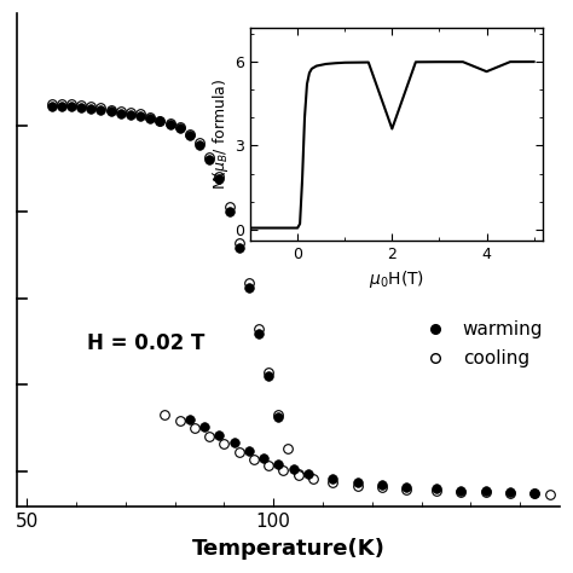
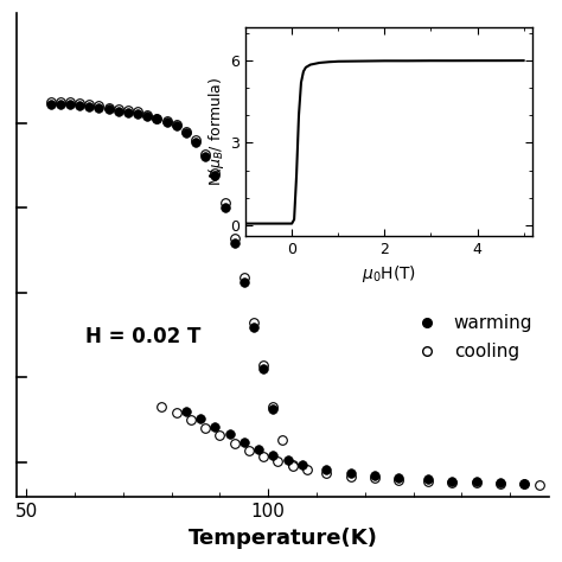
2: 3.60 -> 5.99
4: 5.65 -> 6.00
